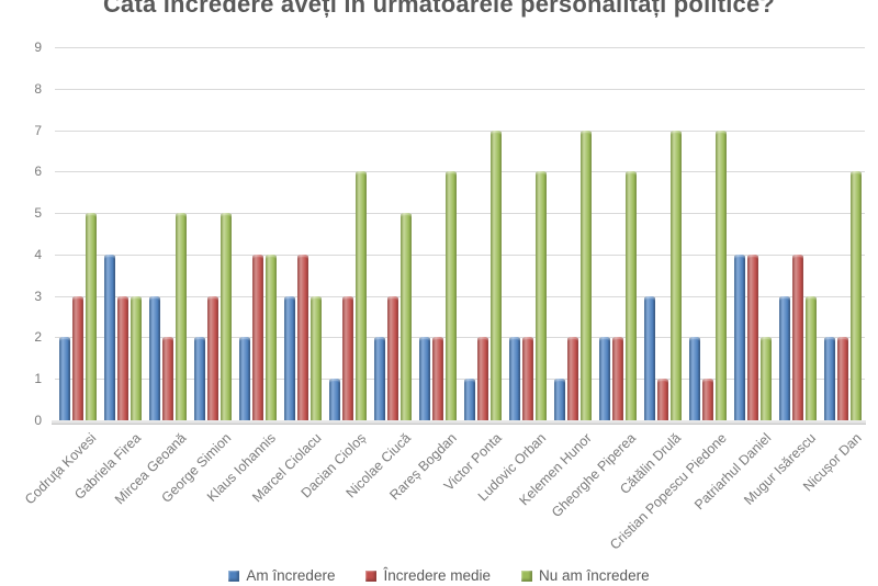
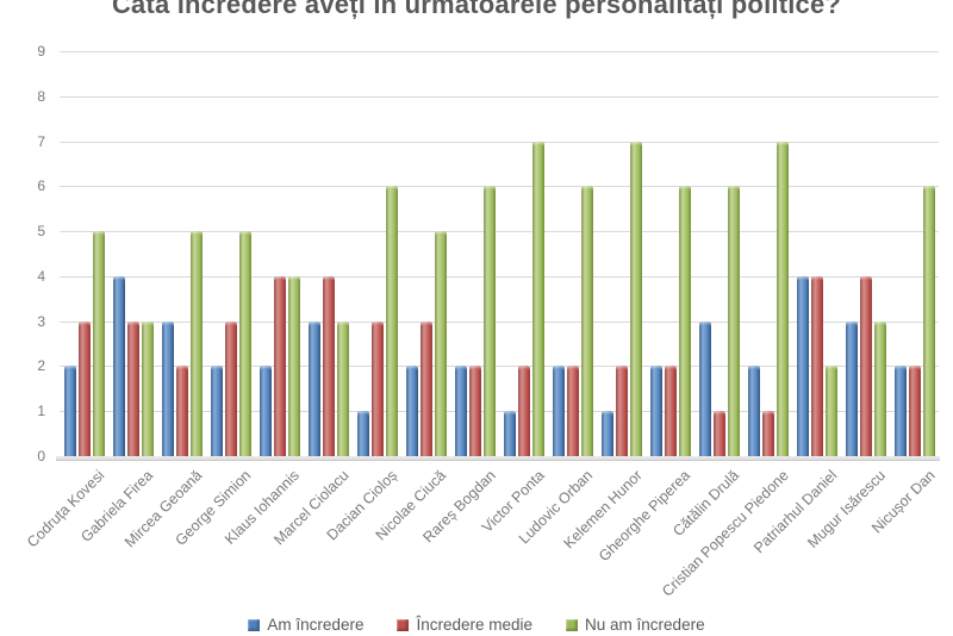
Nu am încredere/Cătălin Drulă: 7 -> 6
